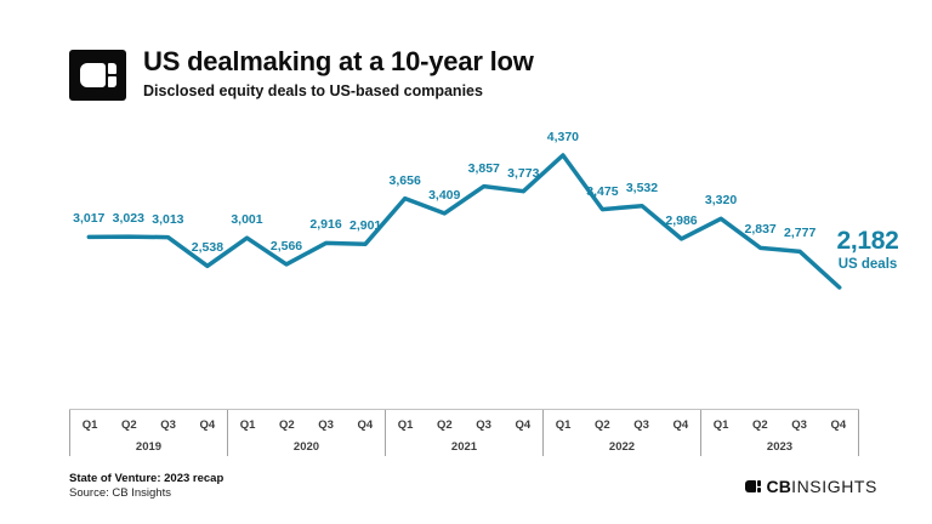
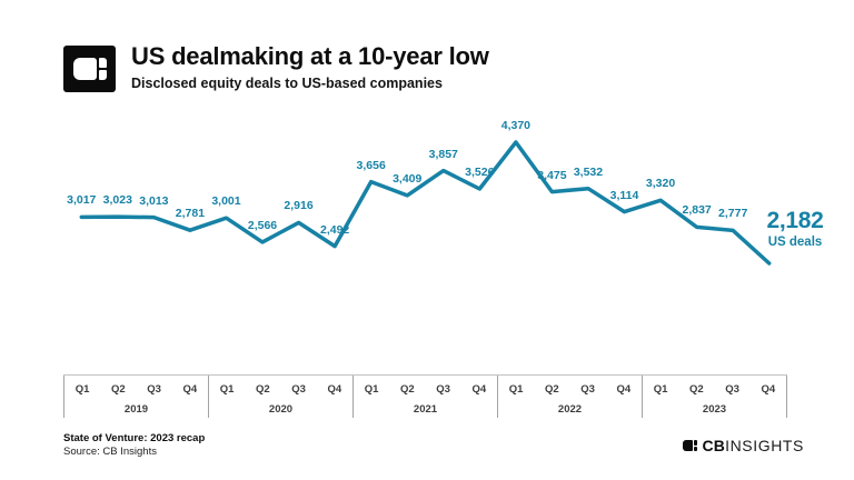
Q4 2019: 2,538 -> 2,781
Q4 2020: 2,901 -> 2,492
Q4 2021: 3,773 -> 3,526
Q4 2022: 2,986 -> 3,114
